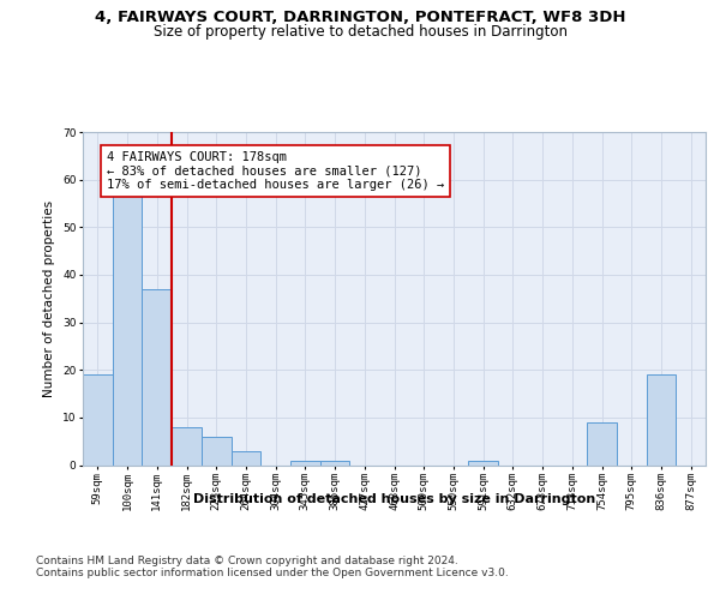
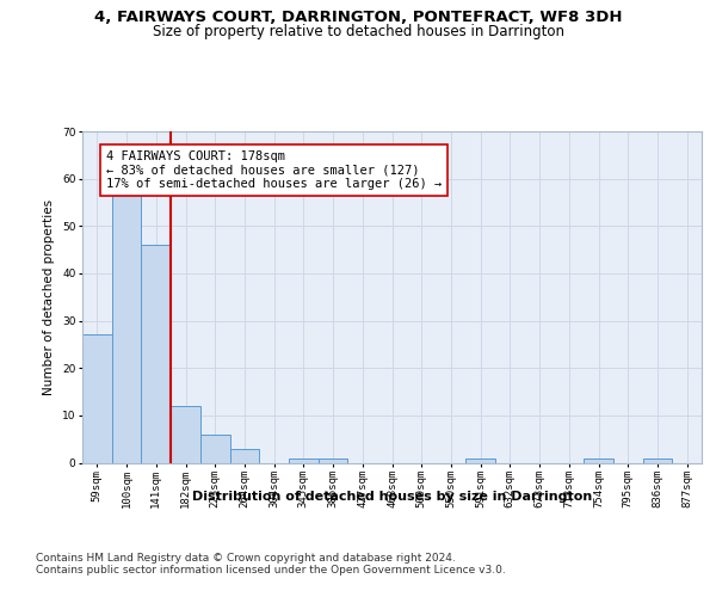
59sqm: 19 -> 27
141sqm: 37 -> 46
182sqm: 8 -> 12
754sqm: 9 -> 1
836sqm: 19 -> 1
